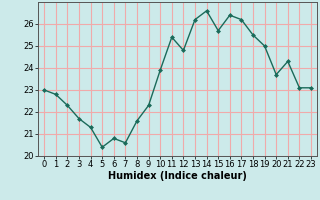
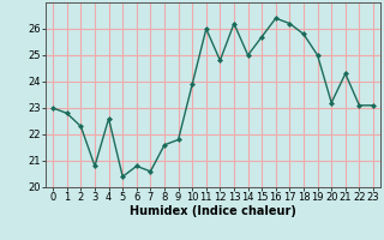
3: 21.7 -> 20.8
4: 21.3 -> 22.6
9: 22.3 -> 21.8
11: 25.4 -> 26.0
14: 26.6 -> 25.0
18: 25.5 -> 25.8
20: 23.7 -> 23.2
